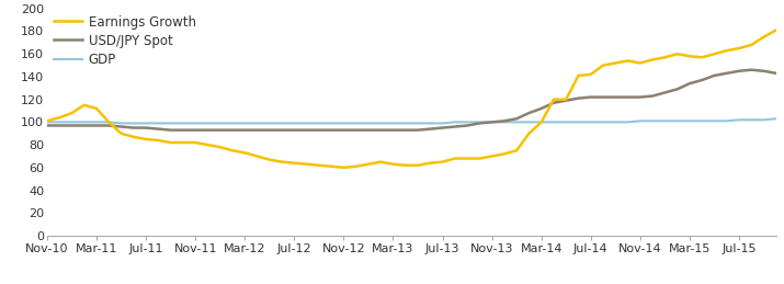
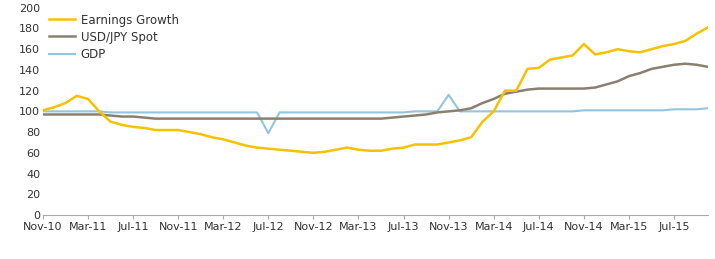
GDP/Jul-12: 99 -> 79
GDP/Nov-13: 100 -> 116
Earnings Growth/Nov-14: 152 -> 165
